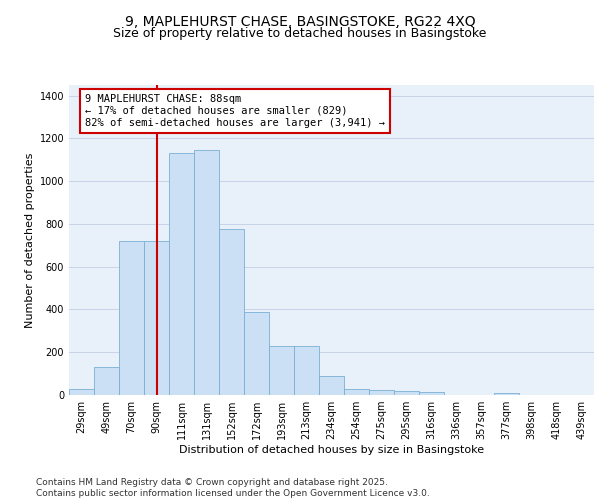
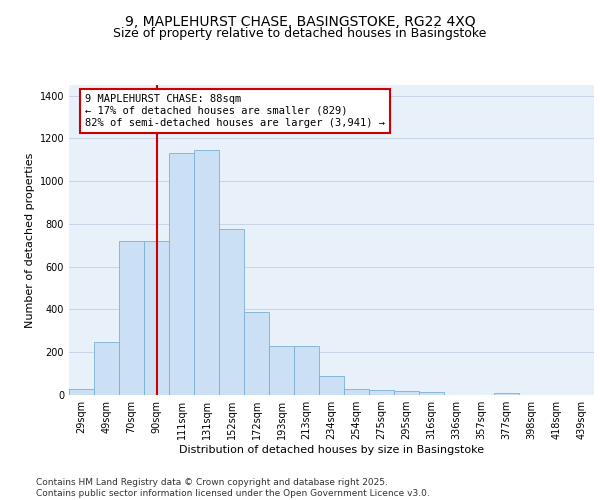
49sqm: 130 -> 248
